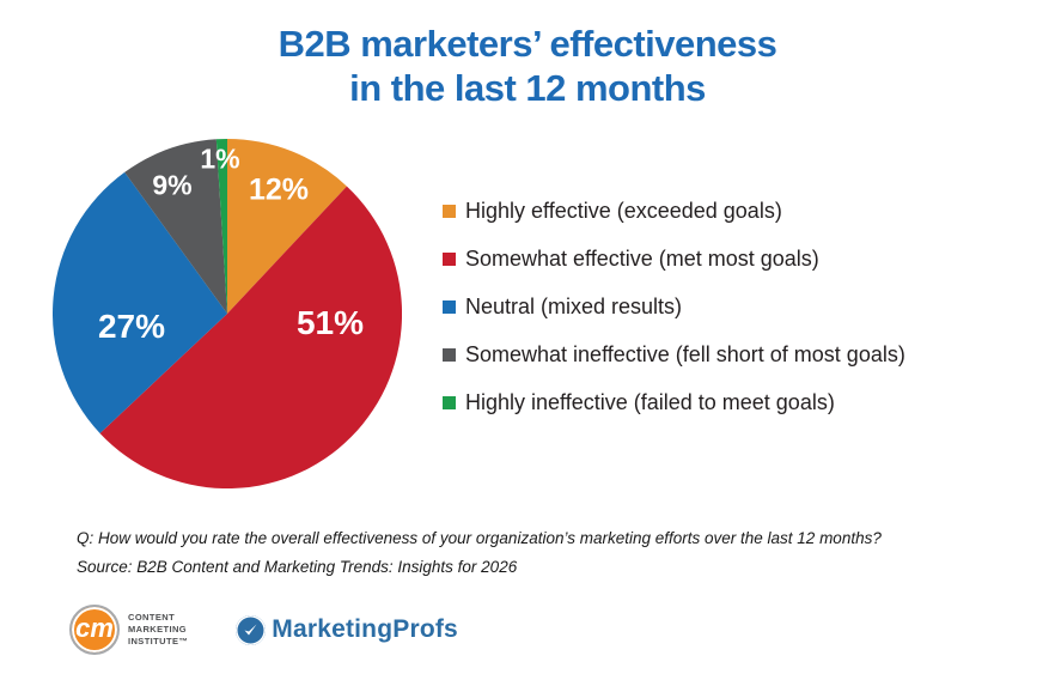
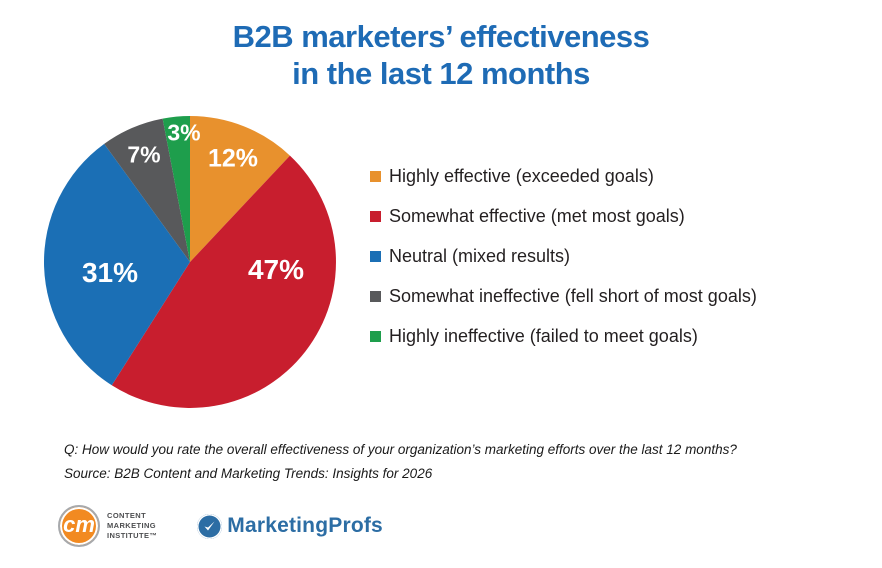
Somewhat effective (met most goals): 51% -> 47%
Neutral (mixed results): 27% -> 31%
Somewhat ineffective (fell short of most goals): 9% -> 7%
Highly ineffective (failed to meet goals): 1% -> 3%
